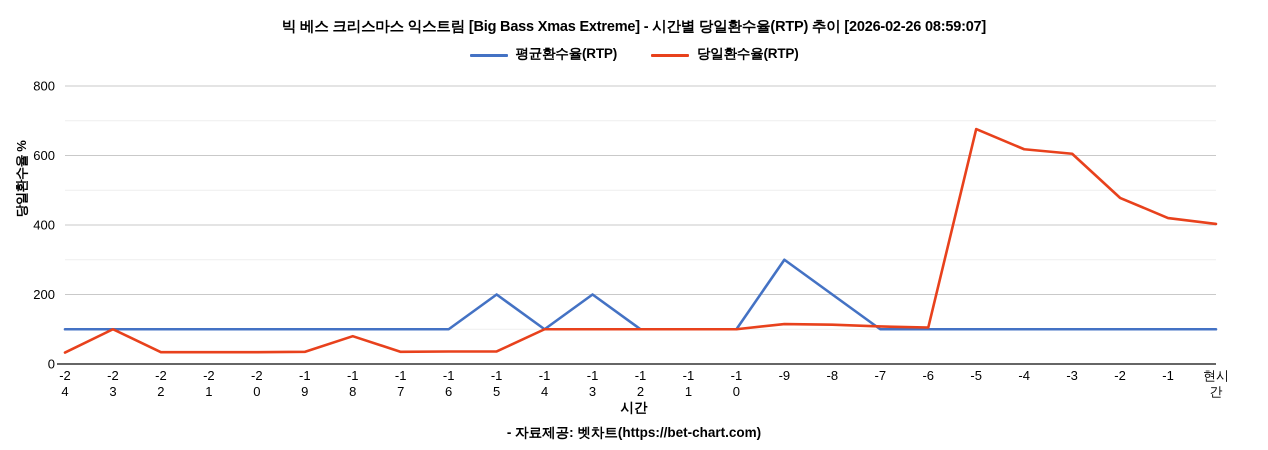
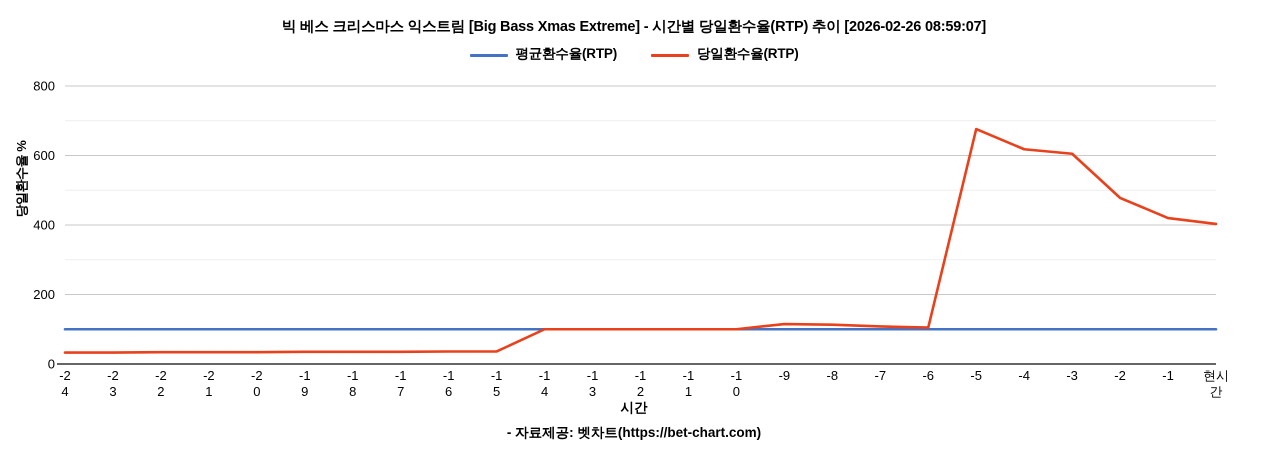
당일환수율(RTP)/-23: 100 -> 30
당일환수율(RTP)/-18: 80 -> 40
평균환수율(RTP)/-15: 200 -> 100
평균환수율(RTP)/-13: 200 -> 100
평균환수율(RTP)/-9: 300 -> 100
평균환수율(RTP)/-8: 200 -> 100
